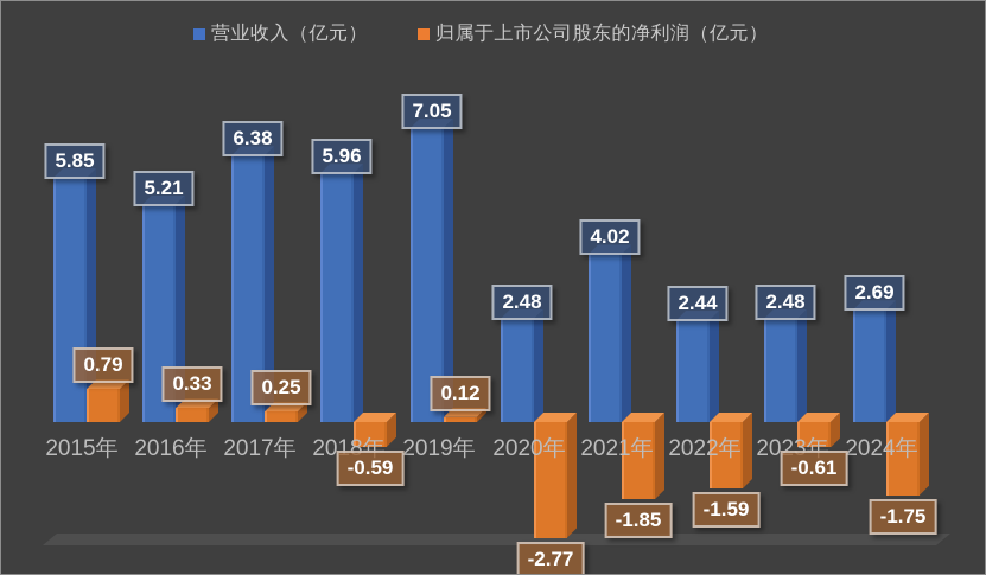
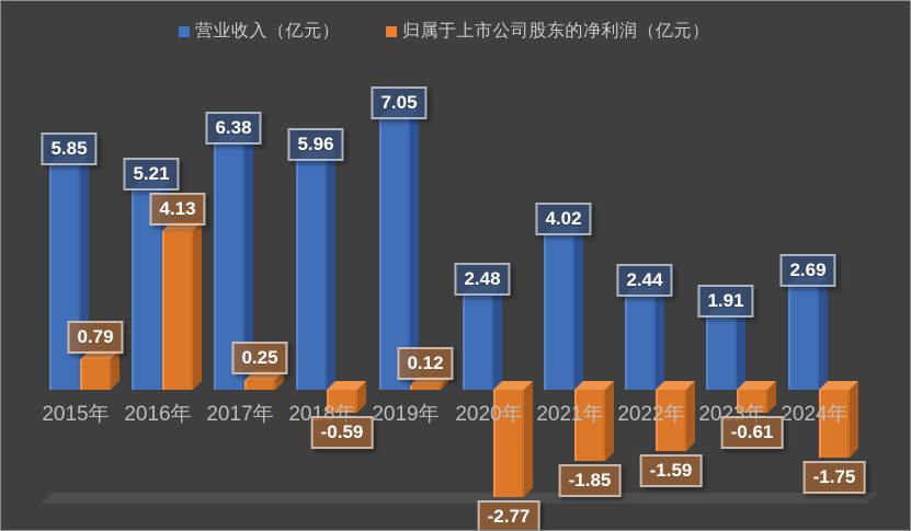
归属于上市公司股东的净利润（亿元）/2016年: 0.33 -> 4.13
营业收入（亿元）/2023年: 2.48 -> 1.91
